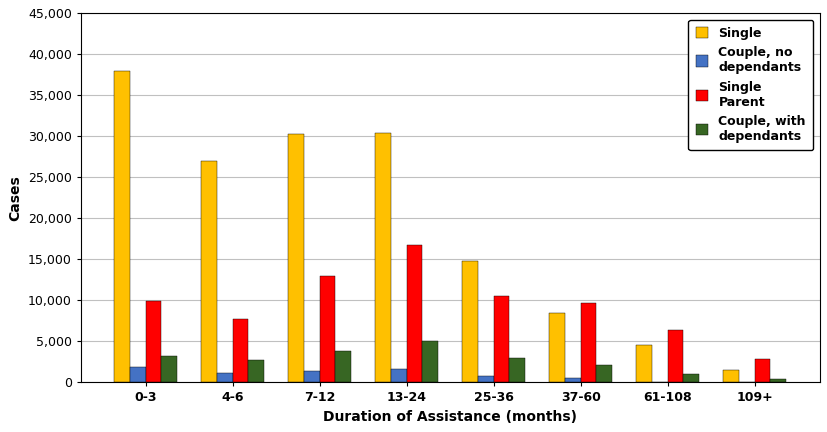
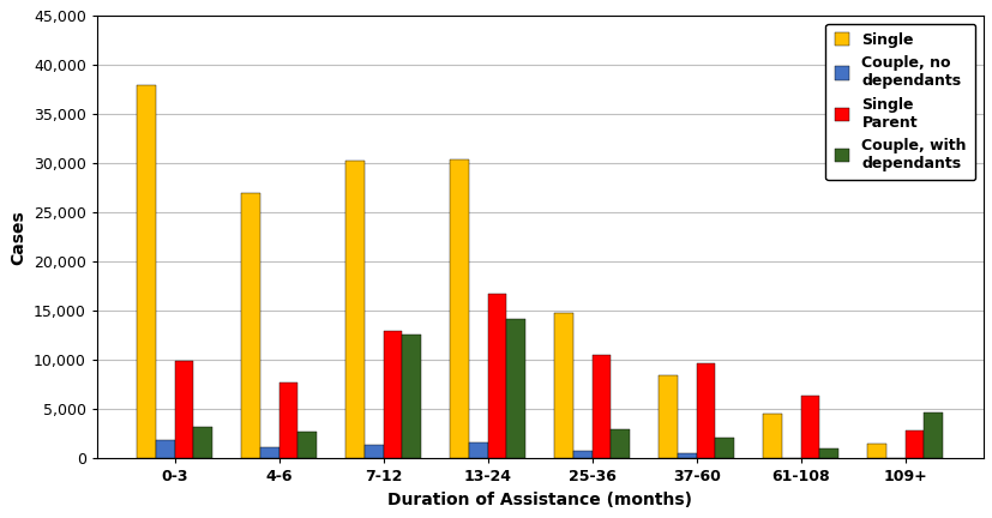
Couple, with dependants/7-12: 3,800 -> 12,600
Couple, with dependants/13-24: 5,000 -> 14,200
Couple, with dependants/109+: 400 -> 4,600
